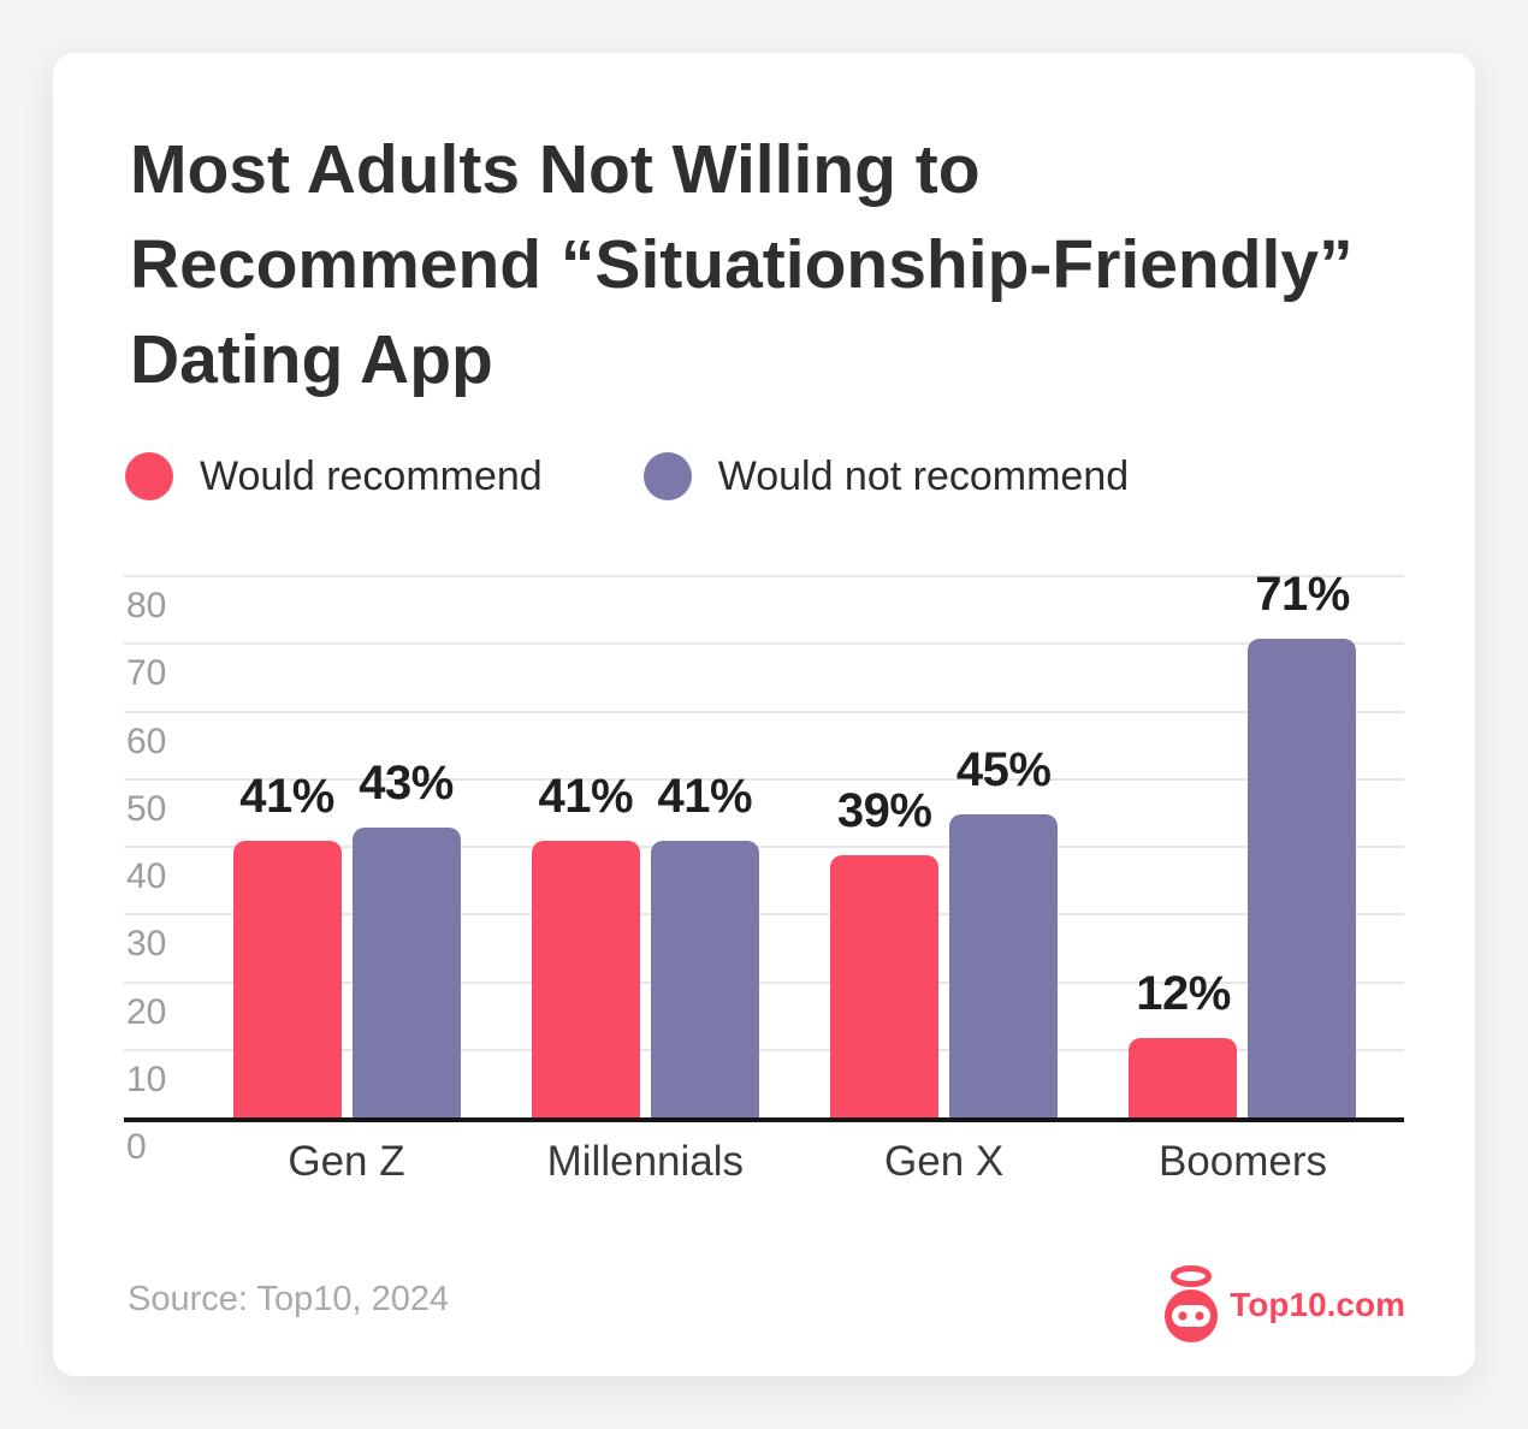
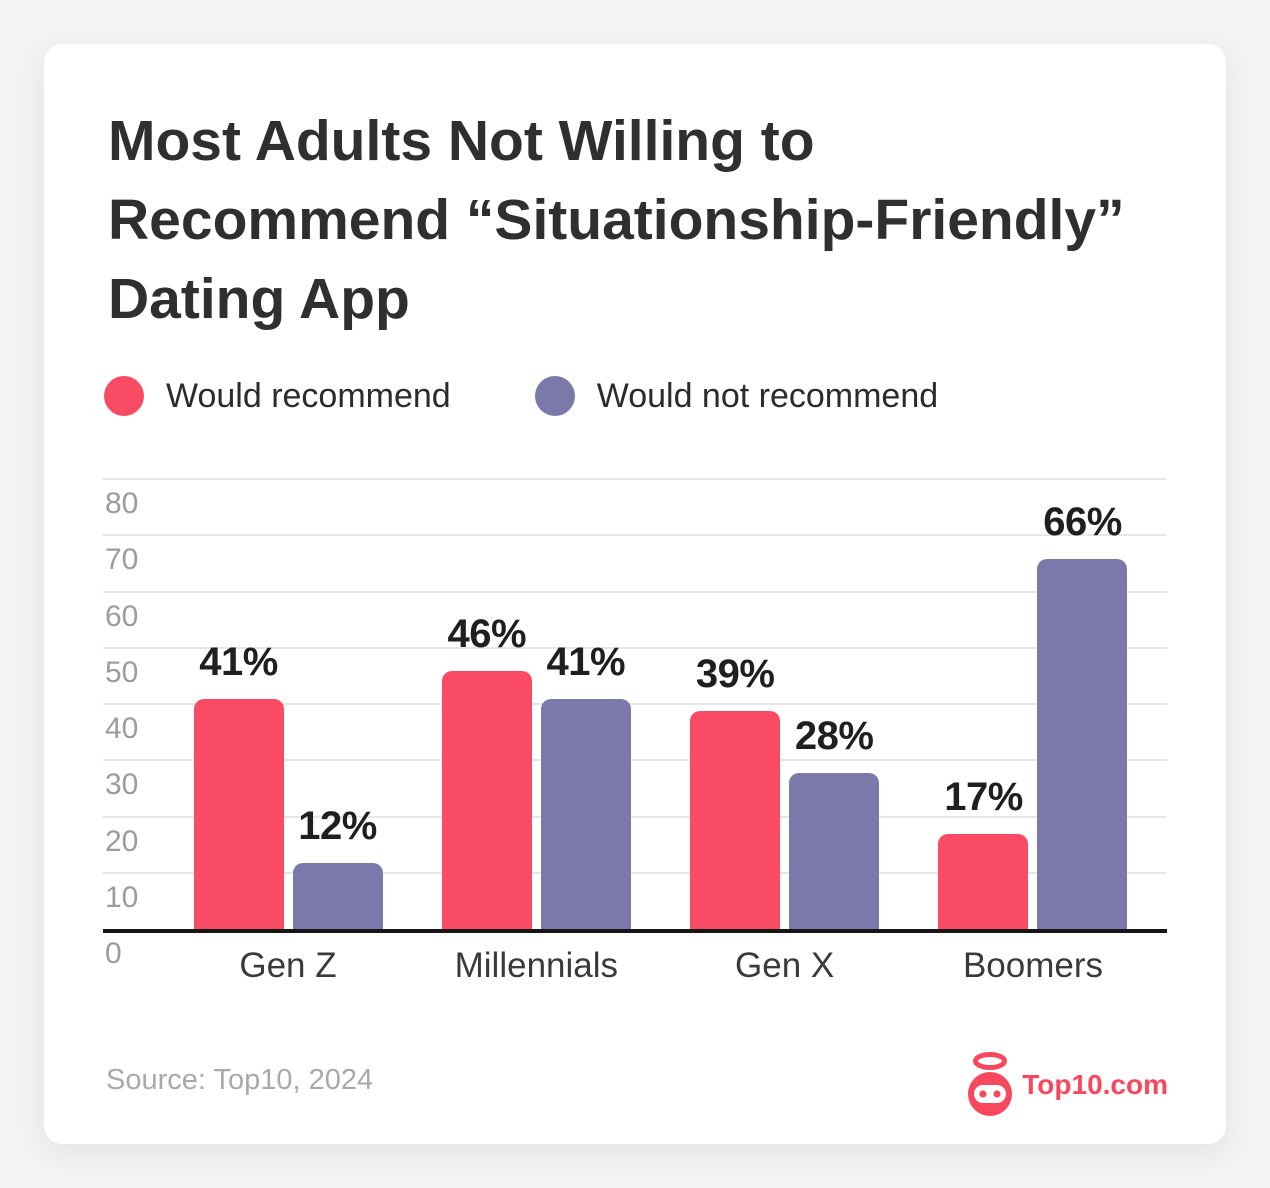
Would not recommend/Gen Z: 43% -> 12%
Would recommend/Millennials: 41% -> 46%
Would not recommend/Gen X: 45% -> 28%
Would recommend/Boomers: 12% -> 17%
Would not recommend/Boomers: 71% -> 66%
